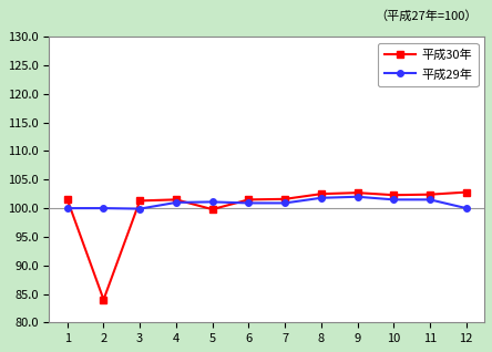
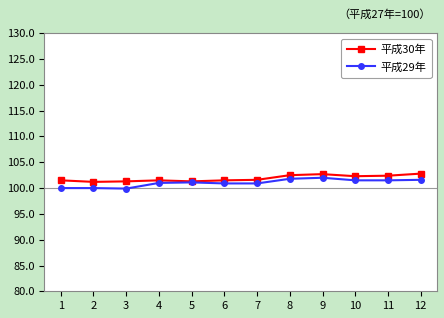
平成30年/2: 84.0 -> 101.2
平成30年/5: 99.8 -> 101.3
平成29年/12: 100.0 -> 101.6
